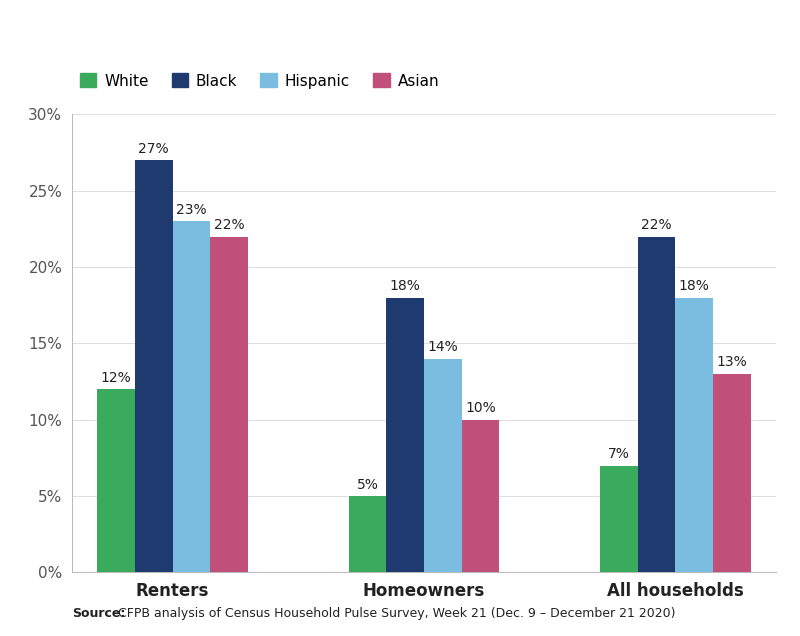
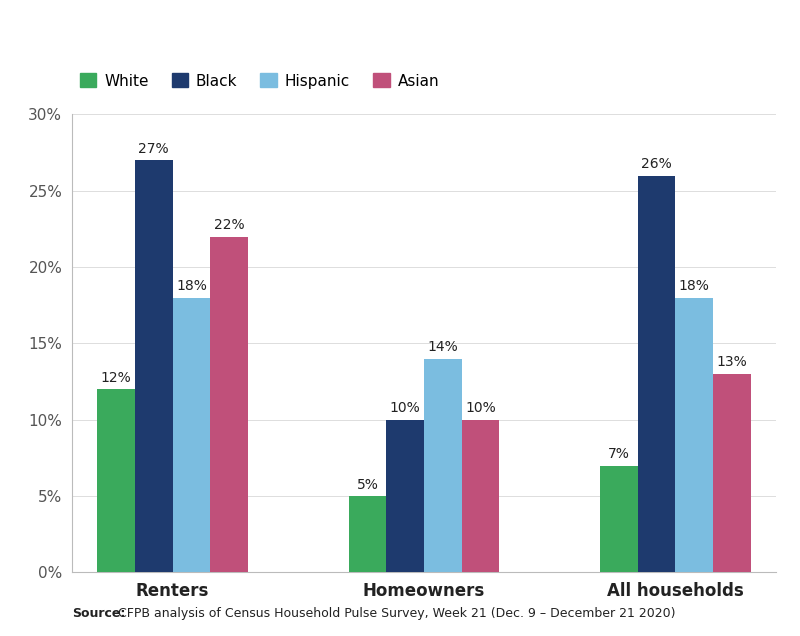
Hispanic/Renters: 23% -> 18%
Black/Homeowners: 18% -> 10%
Black/All households: 22% -> 26%
